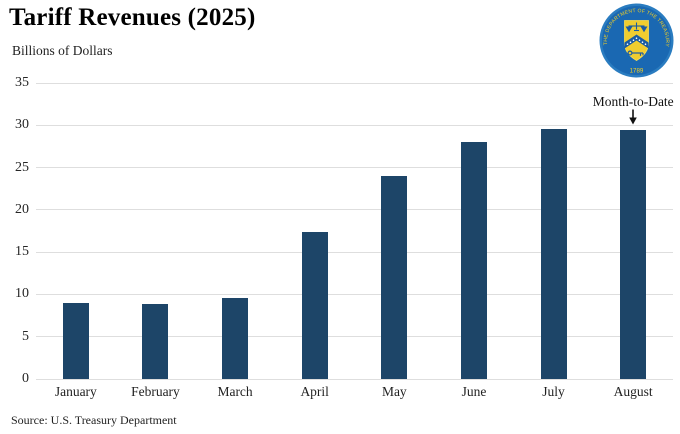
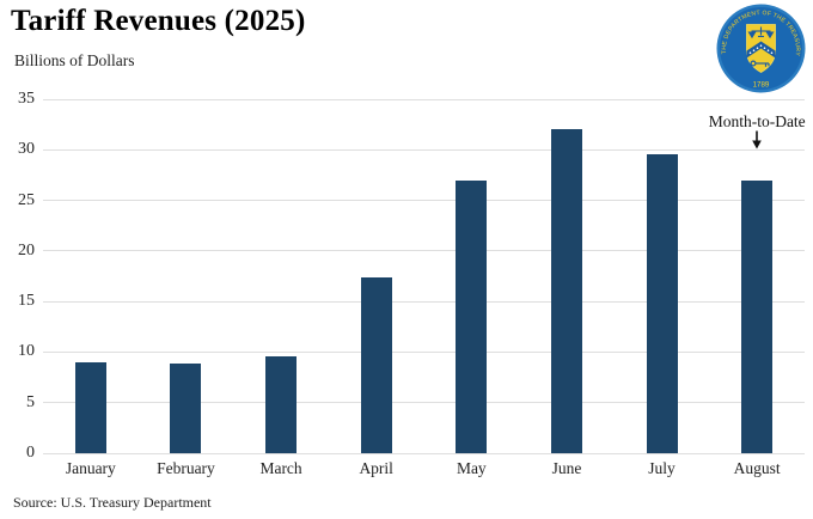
May: 24 -> 27
June: 28 -> 32
August: 30 -> 27
